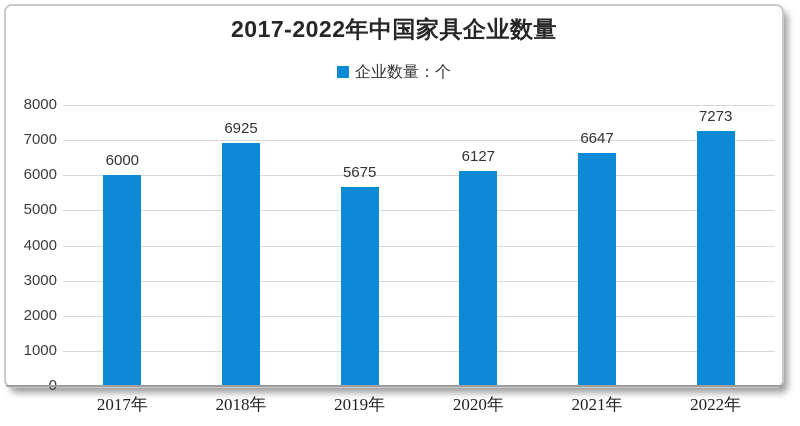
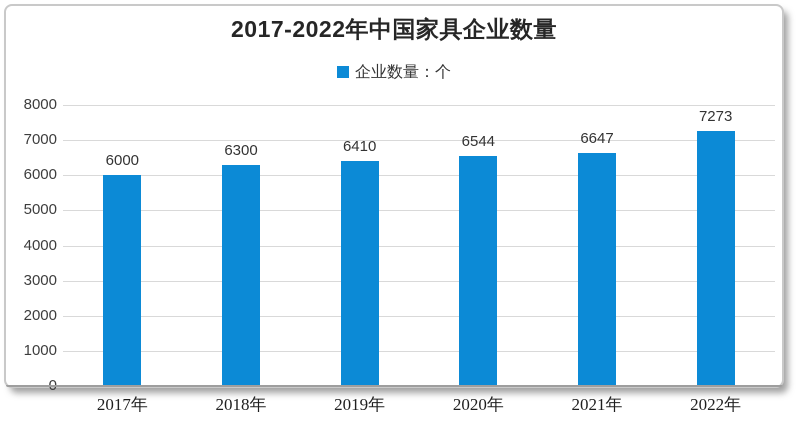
2018年: 6925 -> 6300
2019年: 5675 -> 6410
2020年: 6127 -> 6544
